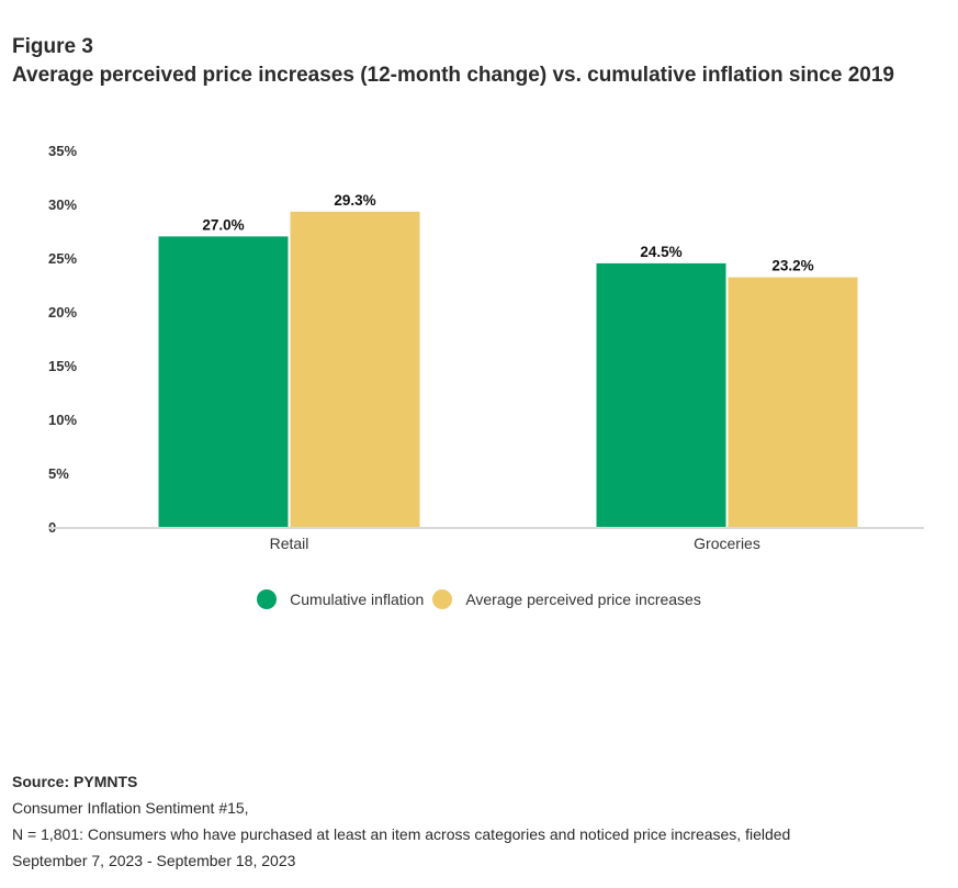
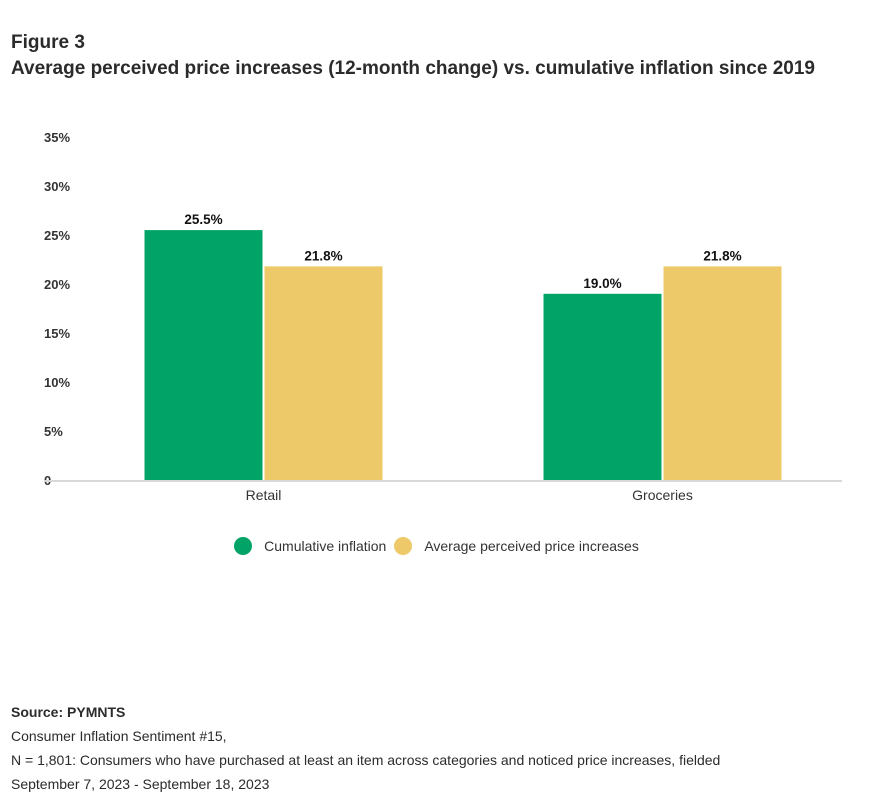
Cumulative inflation/Retail: 27.0% -> 25.5%
Average perceived price increases/Retail: 29.3% -> 21.8%
Cumulative inflation/Groceries: 24.5% -> 19.0%
Average perceived price increases/Groceries: 23.2% -> 21.8%
